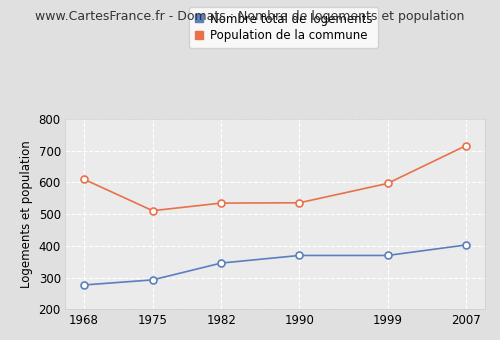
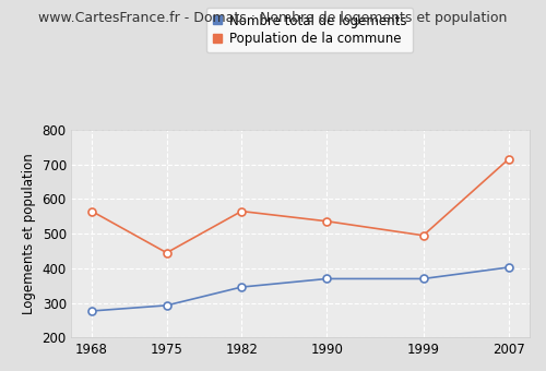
Population de la commune/1968: 610 -> 565
Population de la commune/1975: 511 -> 445
Population de la commune/1982: 535 -> 565
Population de la commune/1999: 597 -> 495
